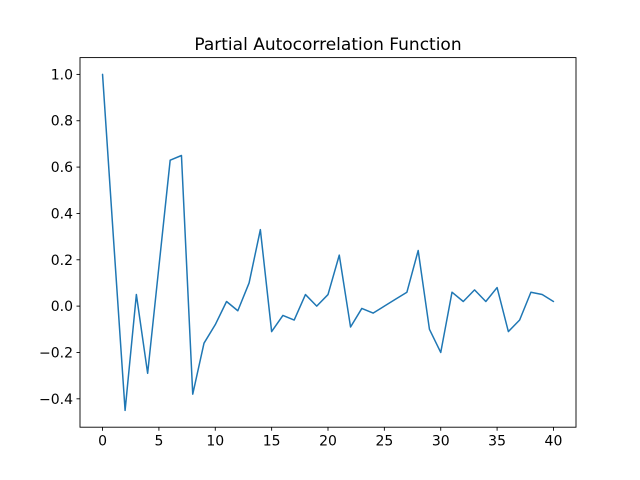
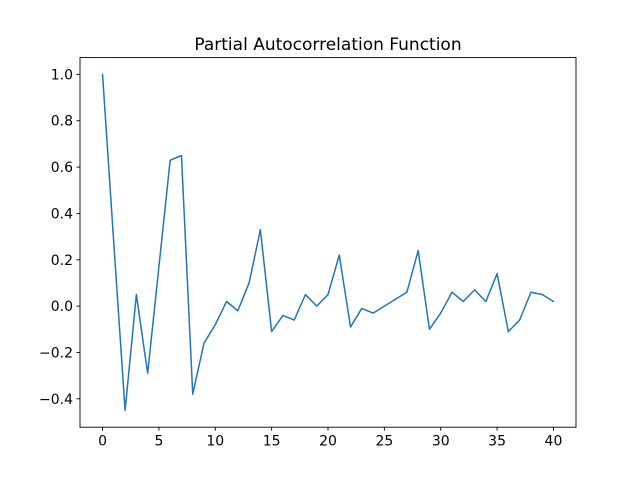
30: -0.20 -> -0.03
35: 0.08 -> 0.14
